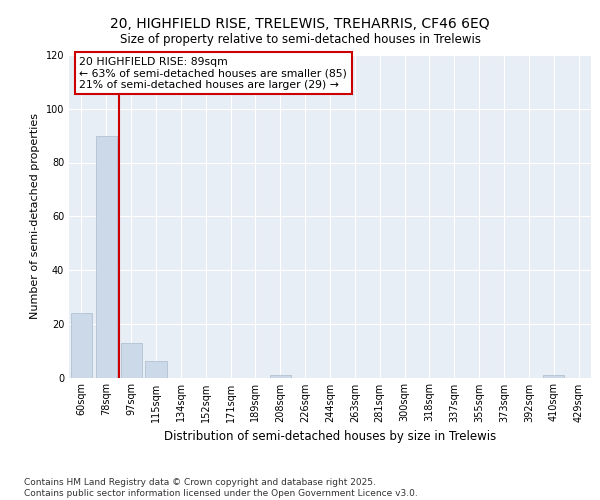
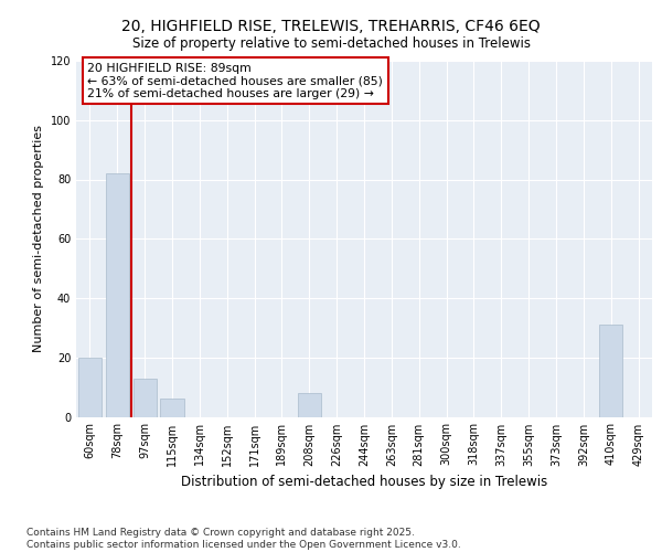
60sqm: 24 -> 20
78sqm: 90 -> 82
208sqm: 1 -> 8
410sqm: 1 -> 31
